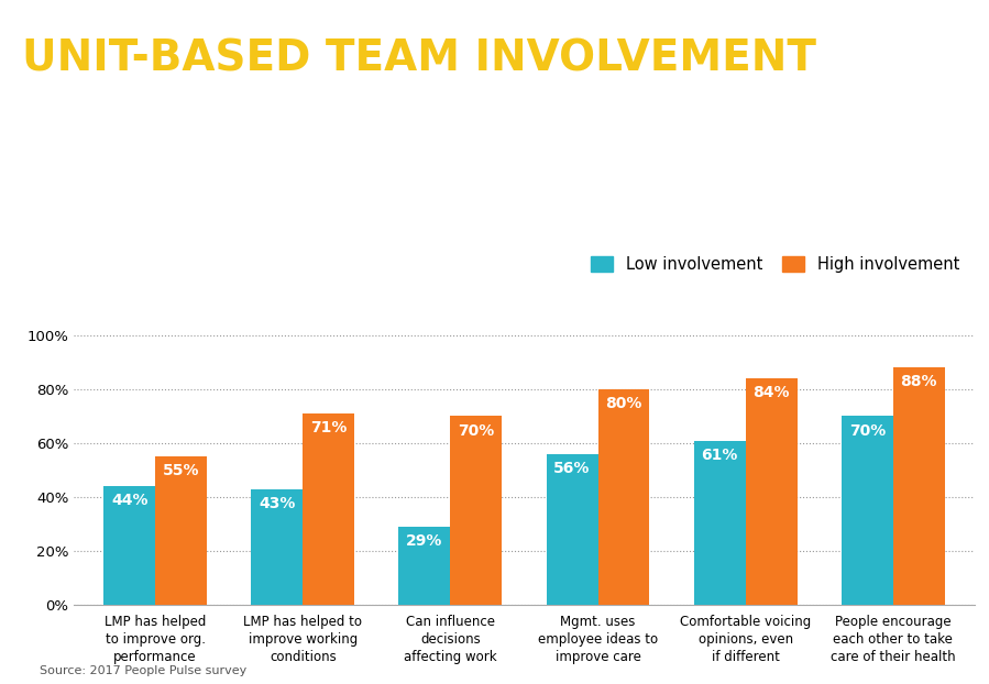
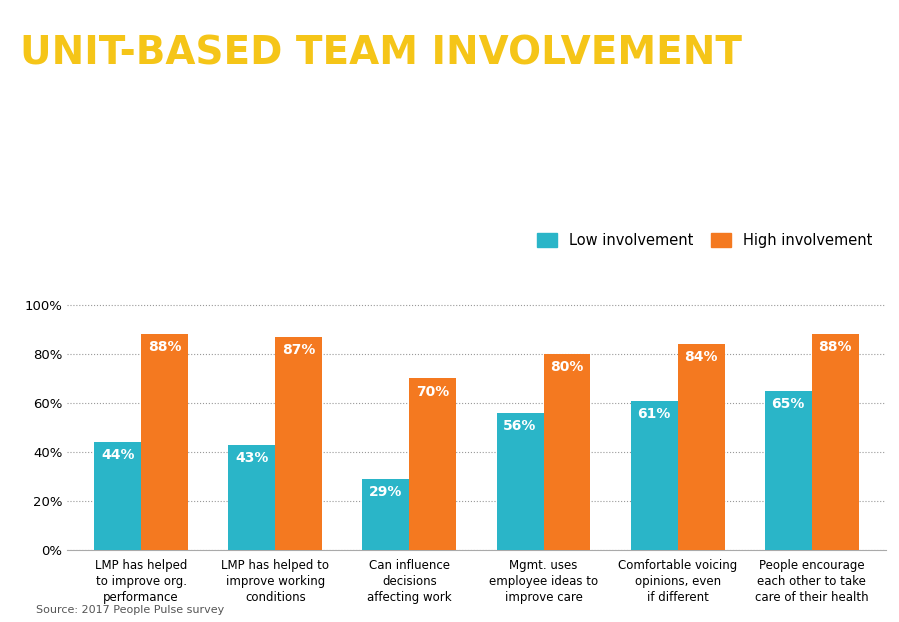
High involvement/LMP has helped to improve org. performance: 55% -> 88%
High involvement/LMP has helped to improve working conditions: 71% -> 87%
Low involvement/People encourage each other to take care of their health: 70% -> 65%
